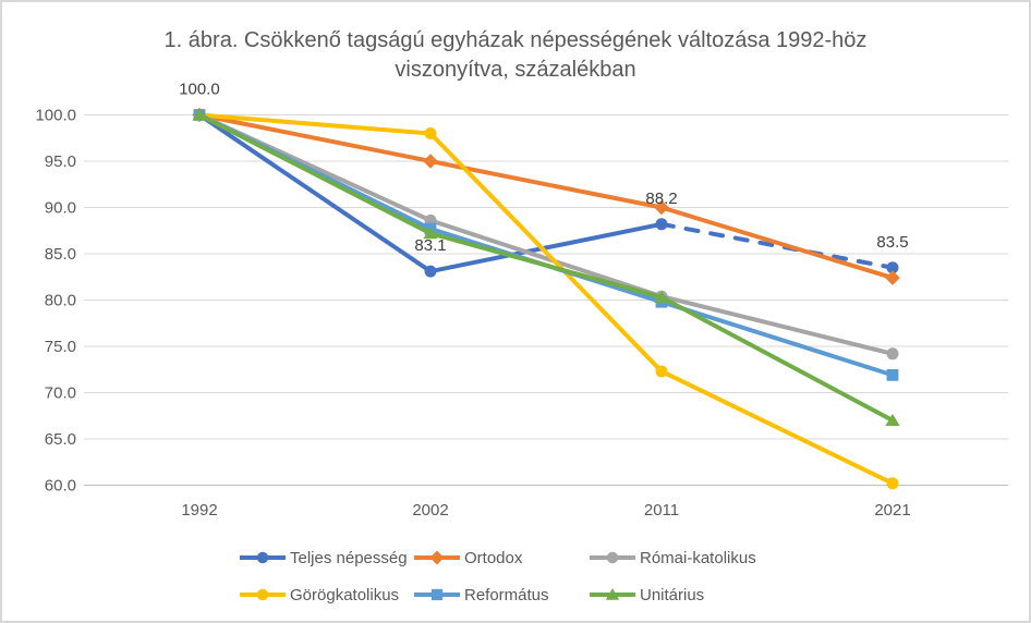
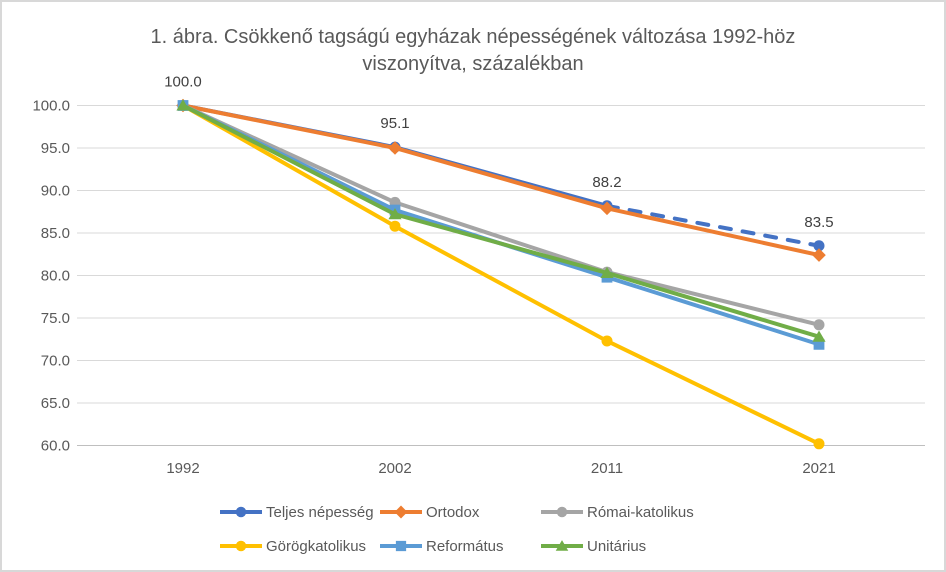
Teljes népesség/2002: 83.1 -> 95.1
Görögkatolikus/2002: 98 -> 86
Ortodox/2011: 90 -> 88
Unitárius/2021: 67 -> 73
